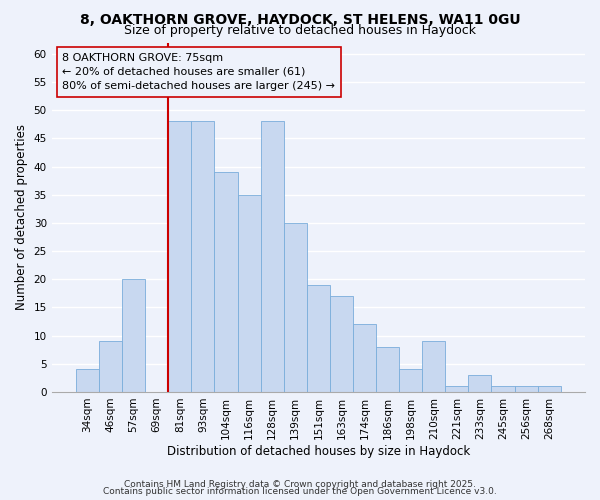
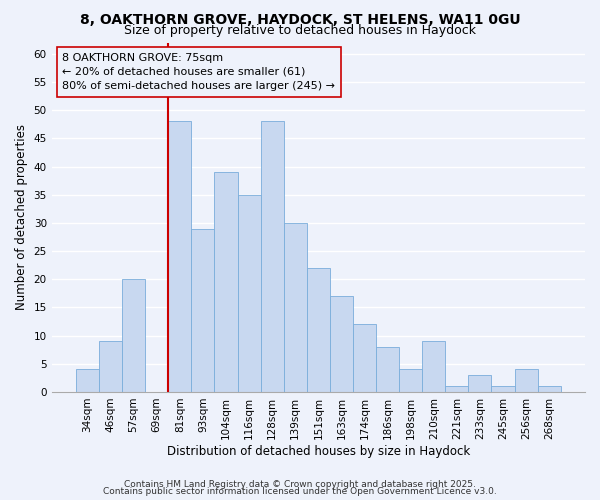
93sqm: 48 -> 29
151sqm: 19 -> 22
256sqm: 1 -> 4
